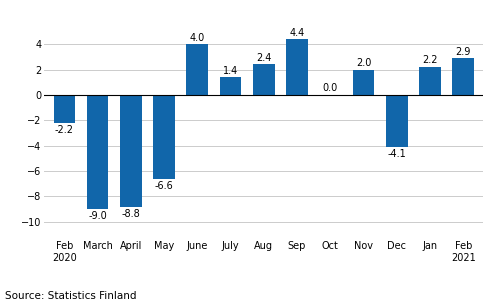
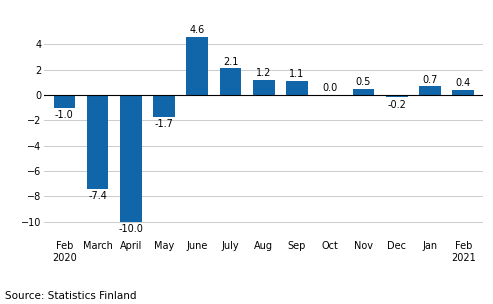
Feb 2020: -2.2 -> -1.0
March: -9.0 -> -7.4
April: -8.8 -> -10.0
May: -6.6 -> -1.7
June: 4.0 -> 4.6
July: 1.4 -> 2.1
Aug: 2.4 -> 1.2
Sep: 4.4 -> 1.1
Nov: 2.0 -> 0.5
Dec: -4.1 -> -0.2
Jan: 2.2 -> 0.7
Feb 2021: 2.9 -> 0.4
